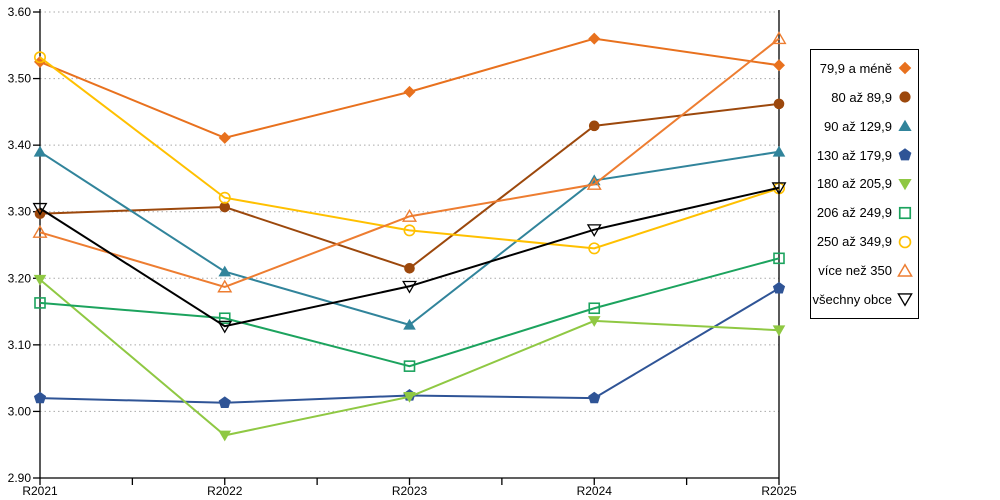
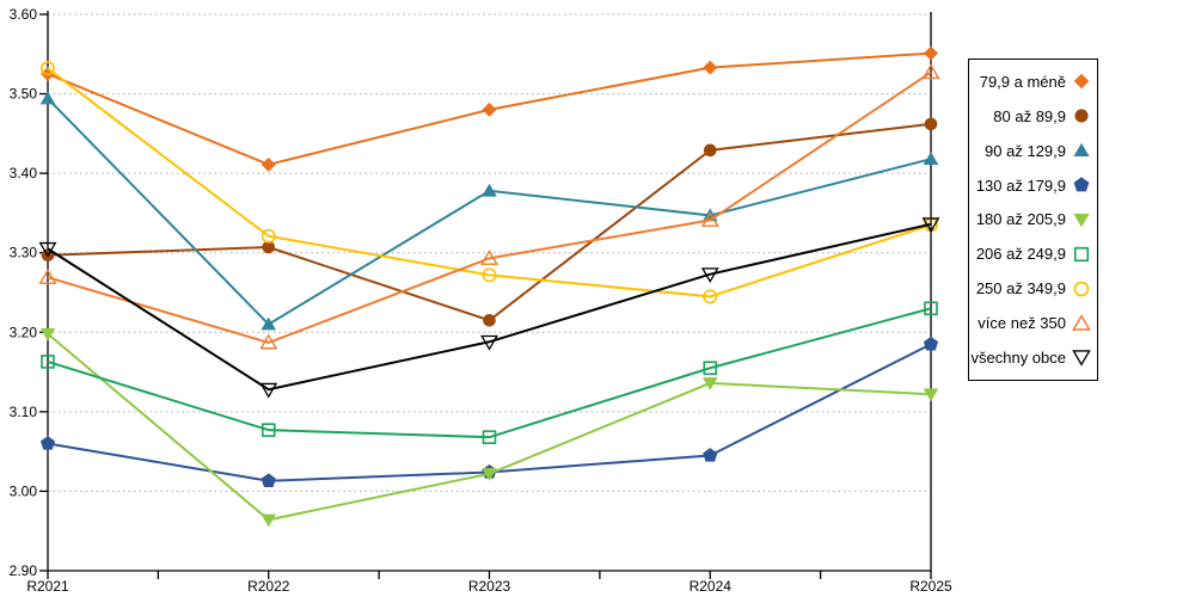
90 až 129,9/R2021: 3.39 -> 3.49
130 až 179,9/R2021: 3.02 -> 3.06
206 až 249,9/R2022: 3.14 -> 3.08
90 až 129,9/R2023: 3.13 -> 3.38
79,9 a méně/R2024: 3.56 -> 3.53
130 až 179,9/R2024: 3.02 -> 3.04
79,9 a méně/R2025: 3.52 -> 3.55
90 až 129,9/R2025: 3.39 -> 3.42
více než 350/R2025: 3.56 -> 3.53
